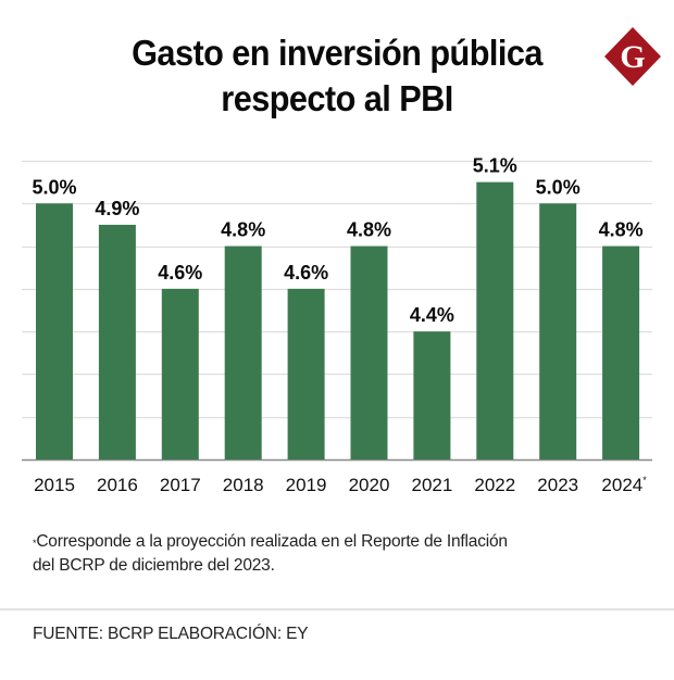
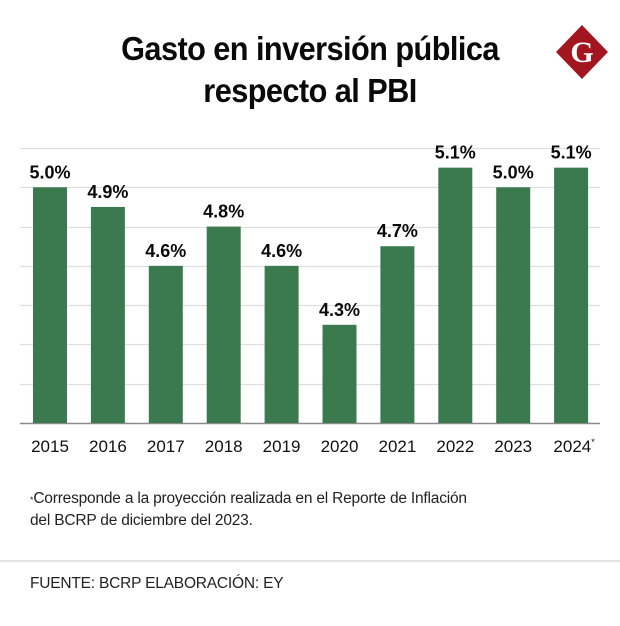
2020: 4.8% -> 4.3%
2021: 4.4% -> 4.7%
2024: 4.8% -> 5.1%
